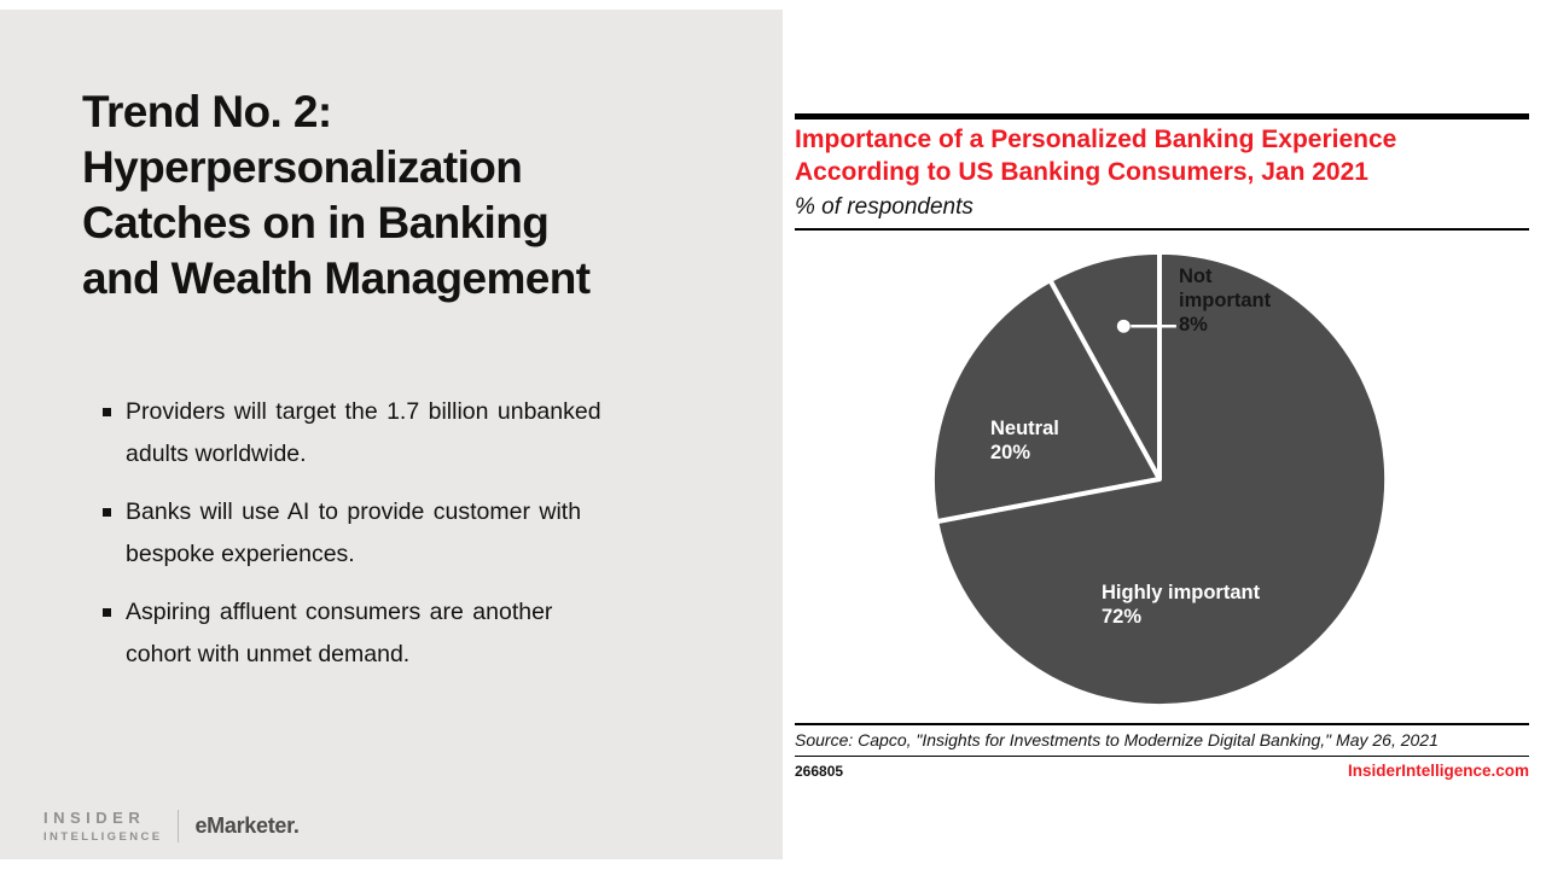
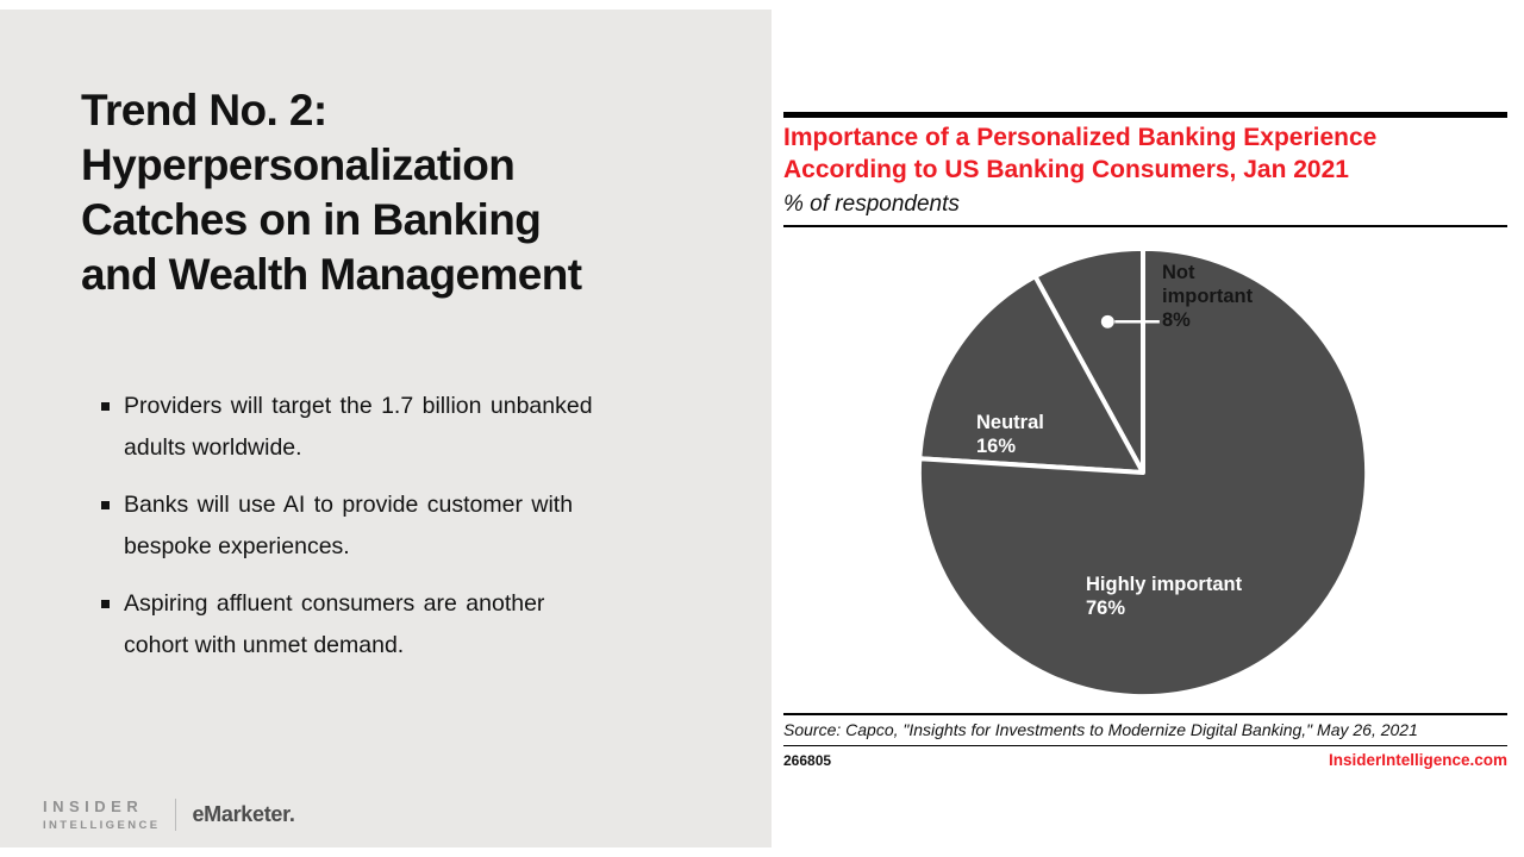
Highly important: 72% -> 76%
Neutral: 20% -> 16%
